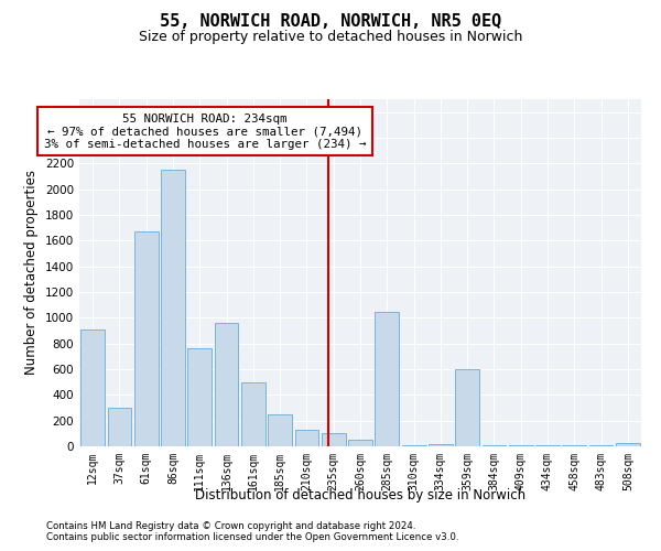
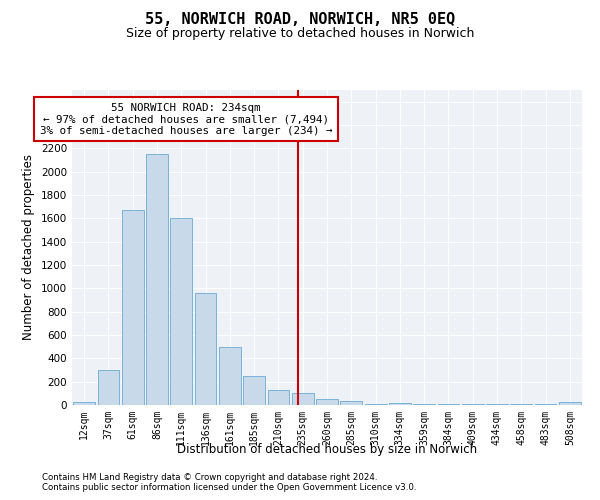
12sqm: 910 -> 20
111sqm: 760 -> 1600
285sqm: 1050 -> 40
359sqm: 600 -> 10
